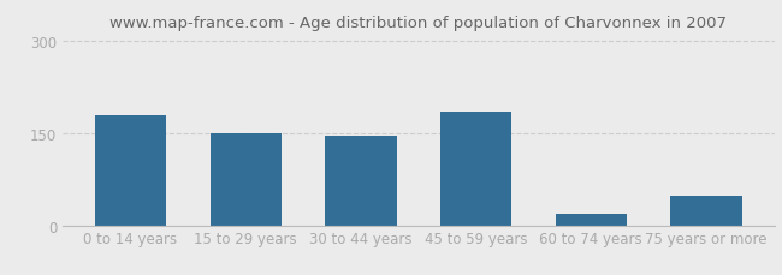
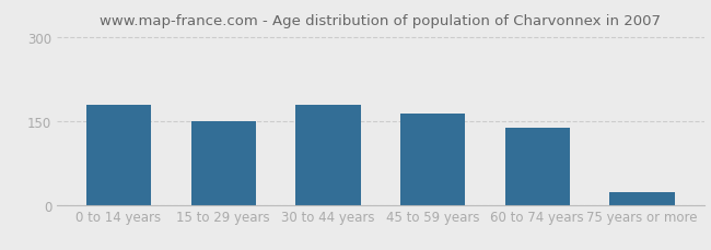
30 to 44 years: 146 -> 179
45 to 59 years: 184 -> 163
60 to 74 years: 18 -> 138
75 years or more: 48 -> 22
